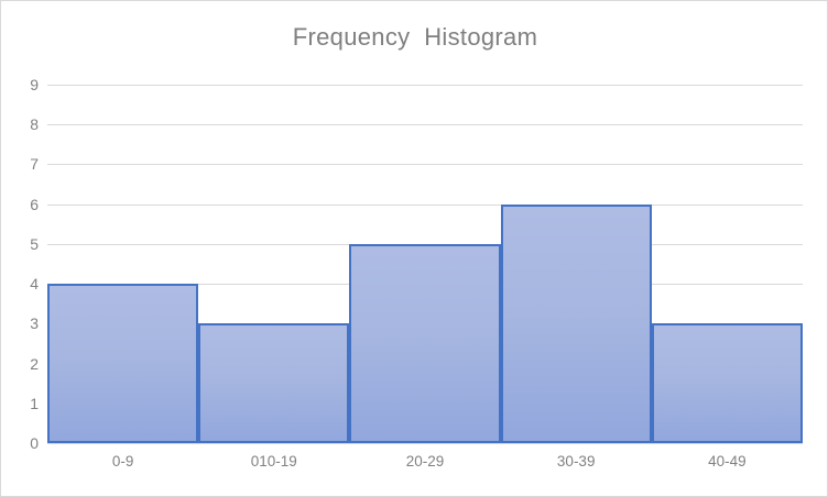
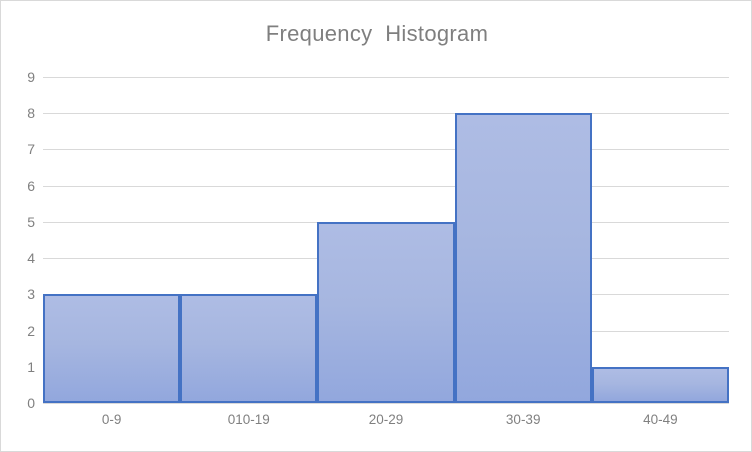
0-9: 4 -> 3
30-39: 6 -> 8
40-49: 3 -> 1
